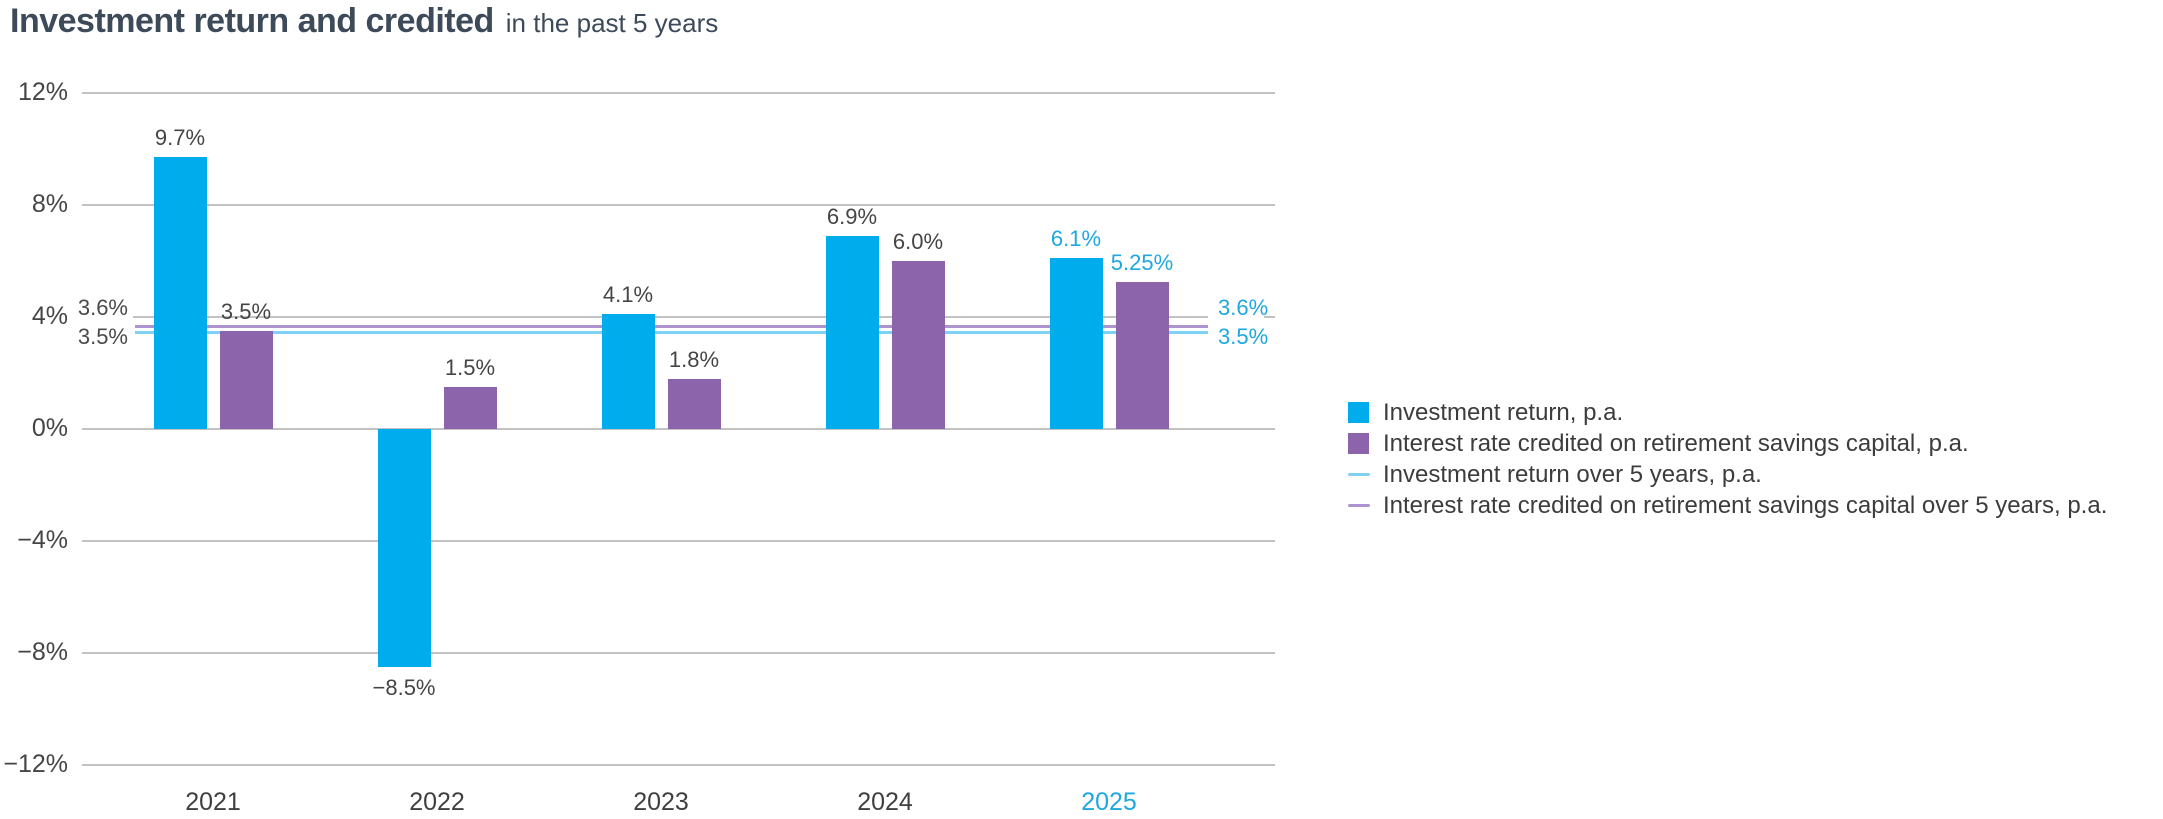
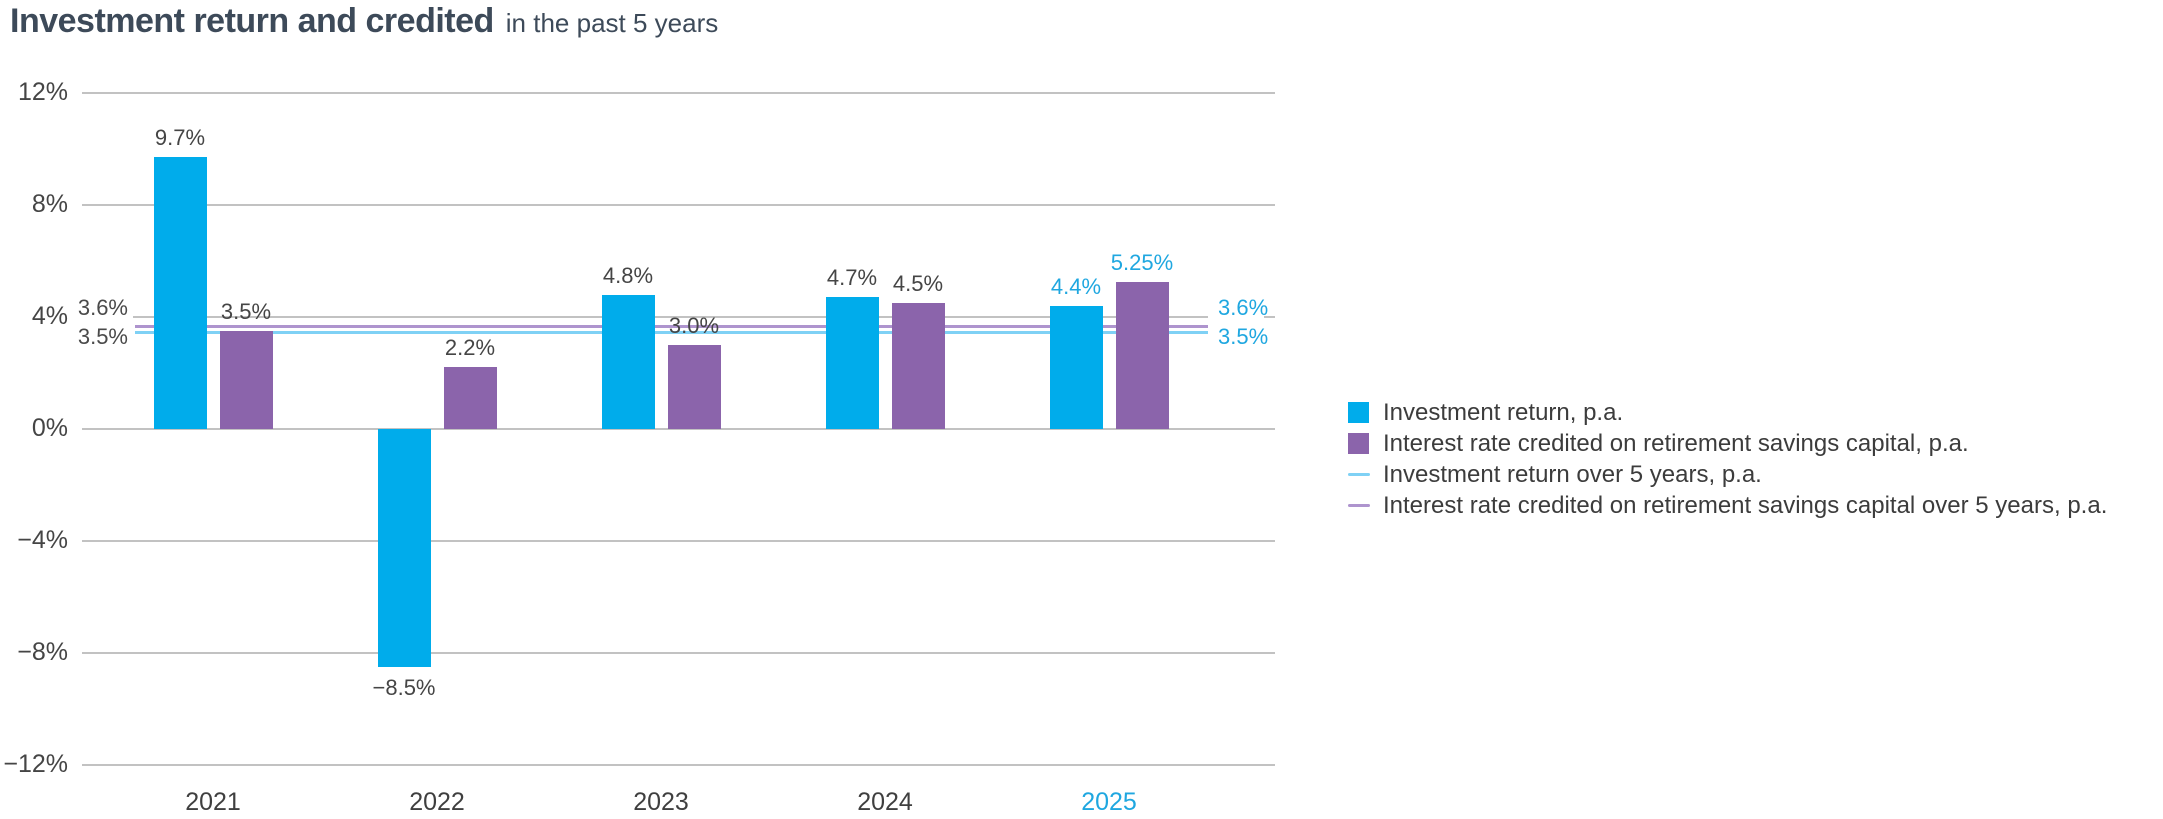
Interest rate credited on retirement savings capital, p.a./2022: 1.5% -> 2.2%
Investment return, p.a./2023: 4.1% -> 4.8%
Interest rate credited on retirement savings capital, p.a./2023: 1.8% -> 3.0%
Investment return, p.a./2024: 6.9% -> 4.7%
Interest rate credited on retirement savings capital, p.a./2024: 6.0% -> 4.5%
Investment return, p.a./2025: 6.1% -> 4.4%
